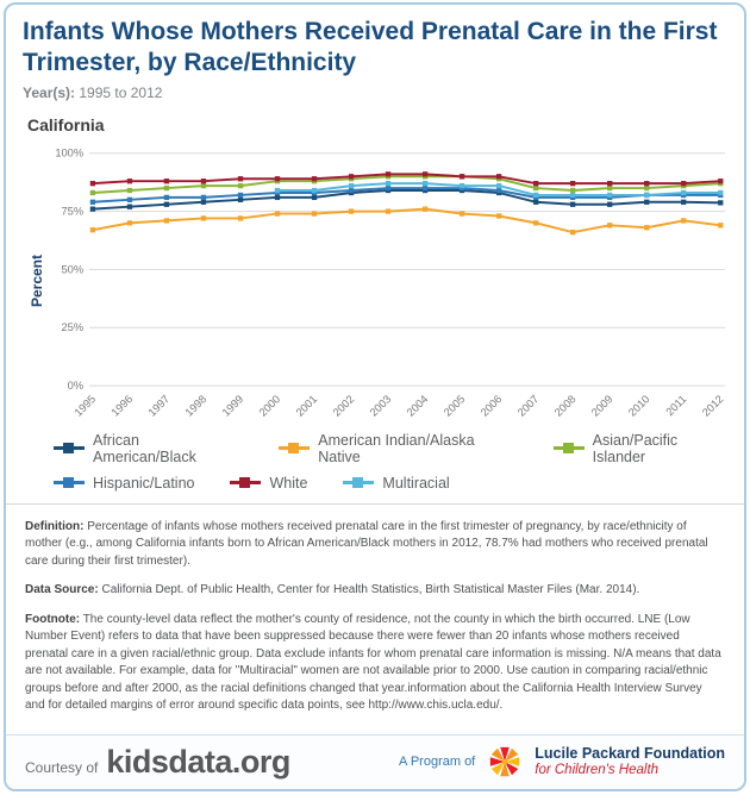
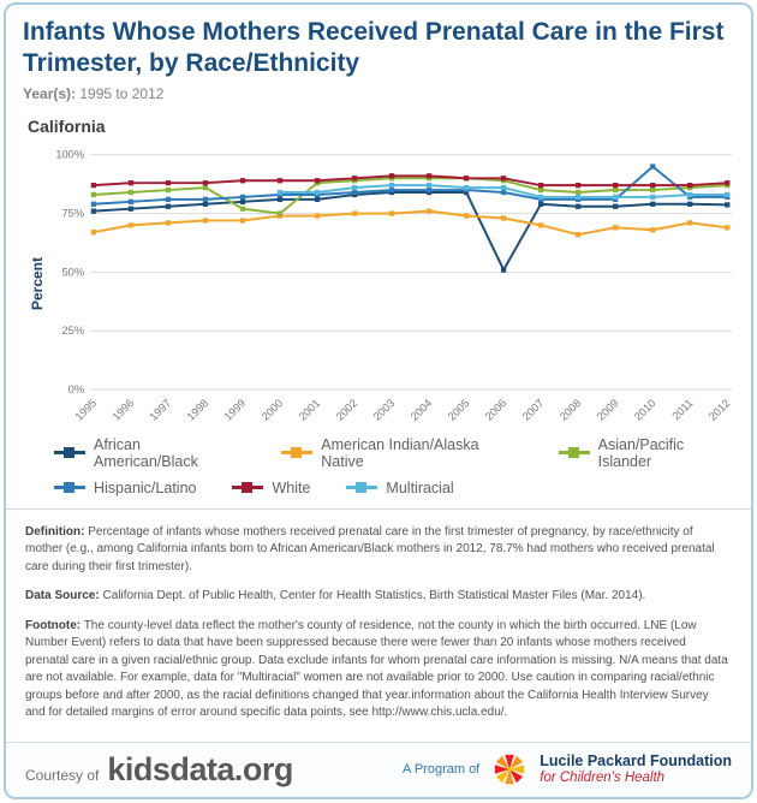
Asian/Pacific Islander/1999: 86% -> 77%
Asian/Pacific Islander/2000: 88% -> 75%
African American/Black/2006: 83% -> 51%
Hispanic/Latino/2010: 82% -> 95%
